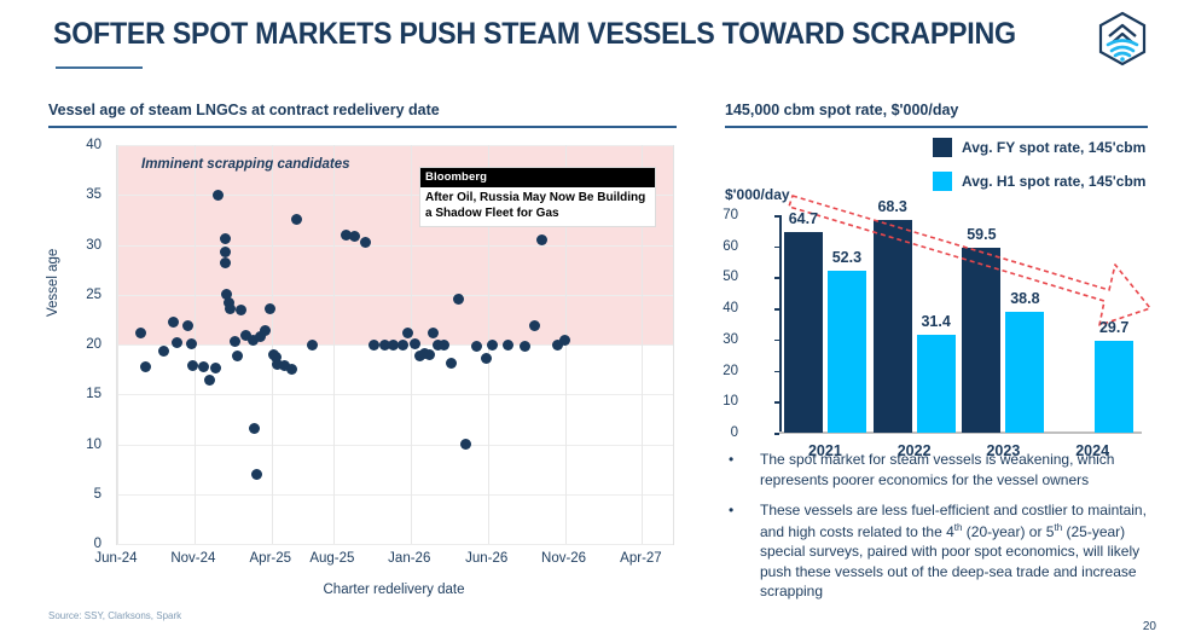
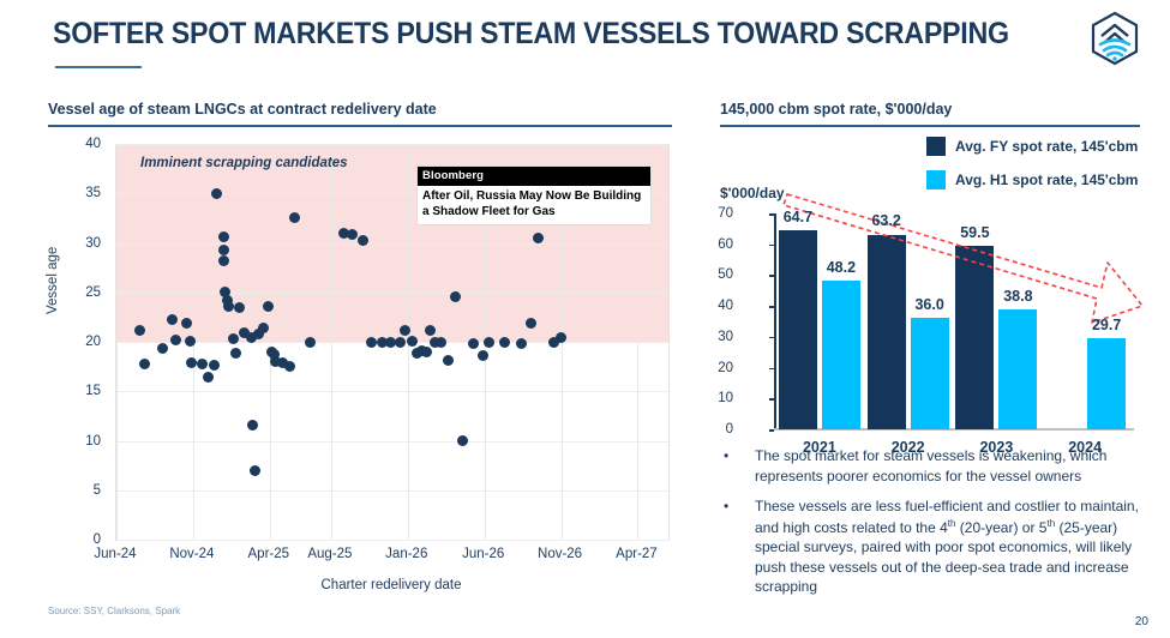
145,000 cbm spot rate, $'000/day/Avg. H1 spot rate, 145'cbm/2021: 52.3 -> 48.2
145,000 cbm spot rate, $'000/day/Avg. FY spot rate, 145'cbm/2022: 68.3 -> 63.2
145,000 cbm spot rate, $'000/day/Avg. H1 spot rate, 145'cbm/2022: 31.4 -> 36.0
